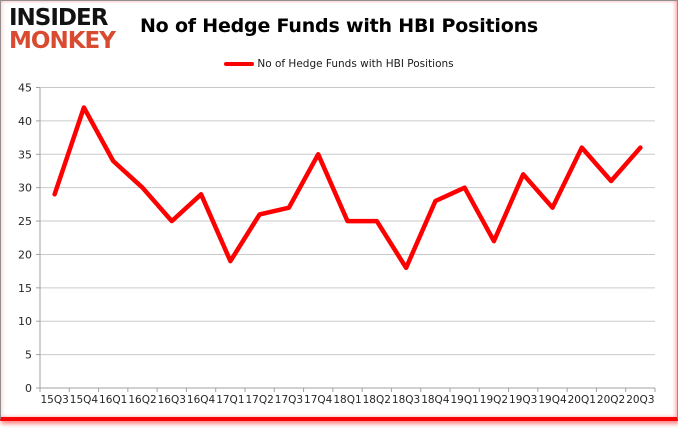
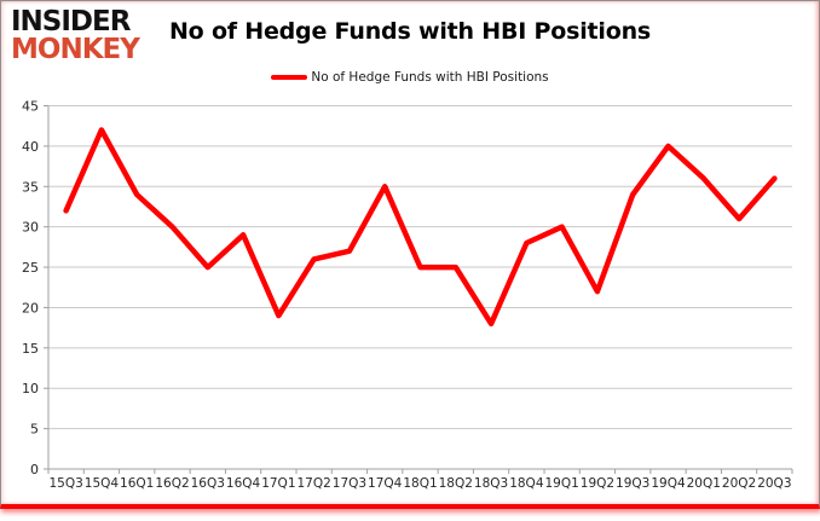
15Q3: 29 -> 32
19Q3: 32 -> 34
19Q4: 27 -> 40
